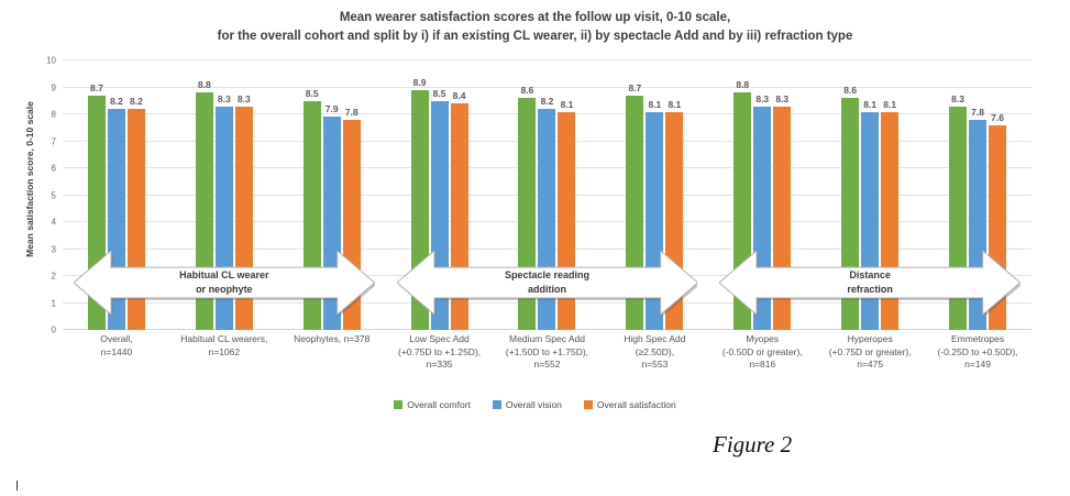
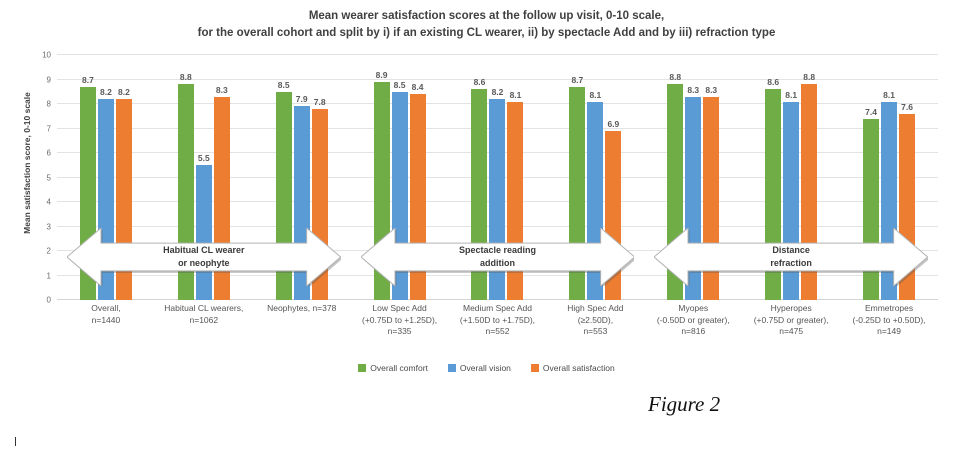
Overall vision/Habitual CL wearers, n=1062: 8.3 -> 5.5
Overall satisfaction/High Spec Add (≥2.50D), n=553: 8.1 -> 6.9
Overall satisfaction/Hyperopes (+0.75D or greater), n=475: 8.1 -> 8.8
Overall comfort/Emmetropes (-0.25D to +0.50D), n=149: 8.3 -> 7.4
Overall vision/Emmetropes (-0.25D to +0.50D), n=149: 7.8 -> 8.1
